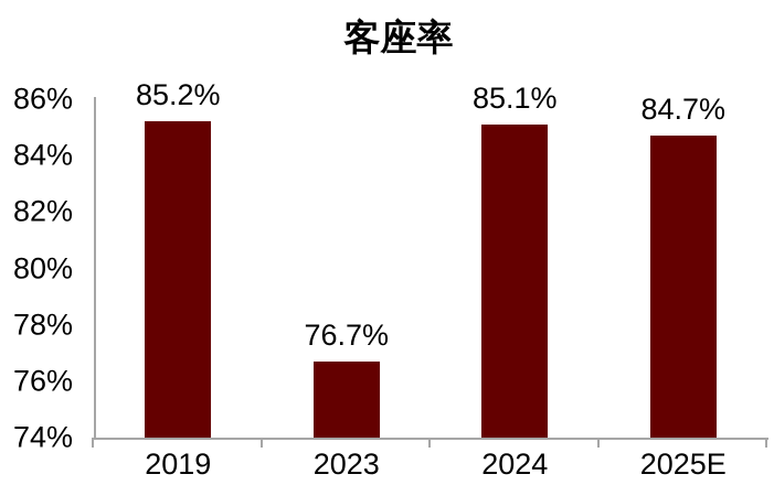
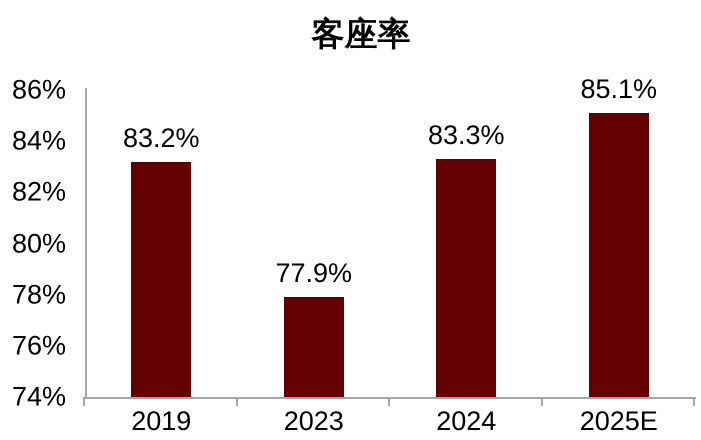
2019: 85.2% -> 83.2%
2023: 76.7% -> 77.9%
2024: 85.1% -> 83.3%
2025E: 84.7% -> 85.1%
